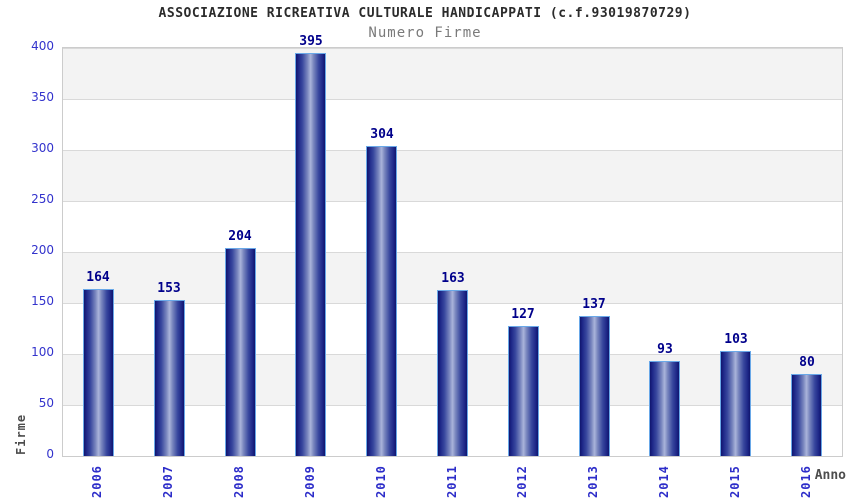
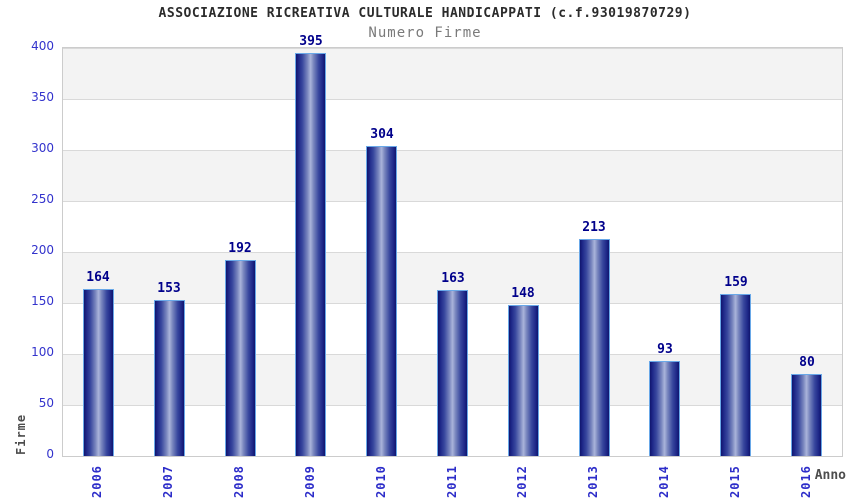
2008: 204 -> 192
2012: 127 -> 148
2013: 137 -> 213
2015: 103 -> 159
